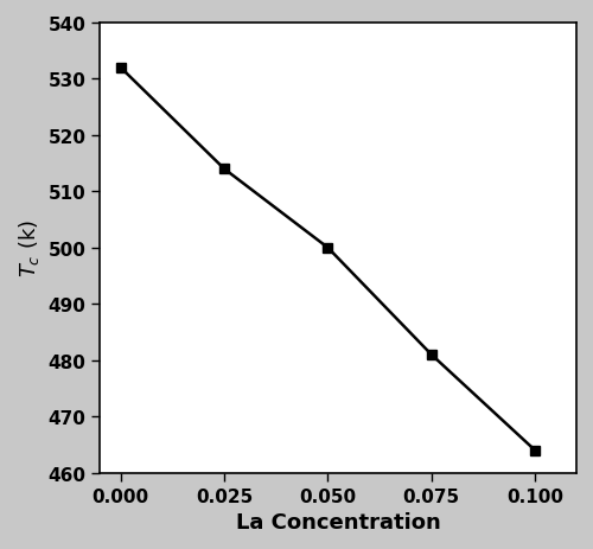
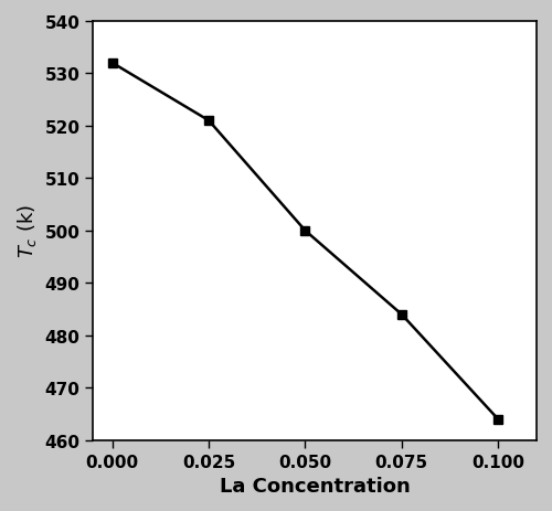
0.025: 514 -> 521
0.075: 481 -> 484
